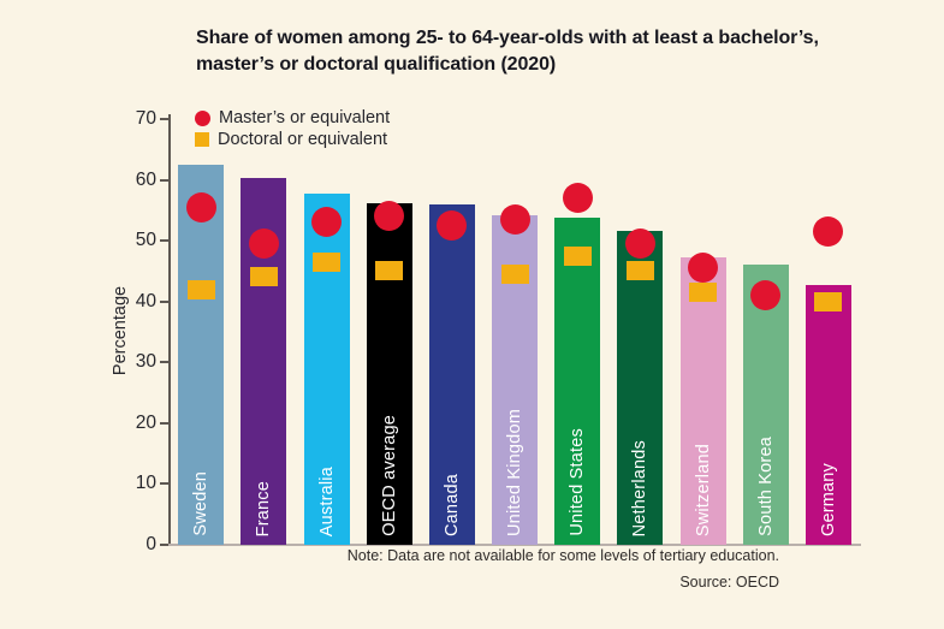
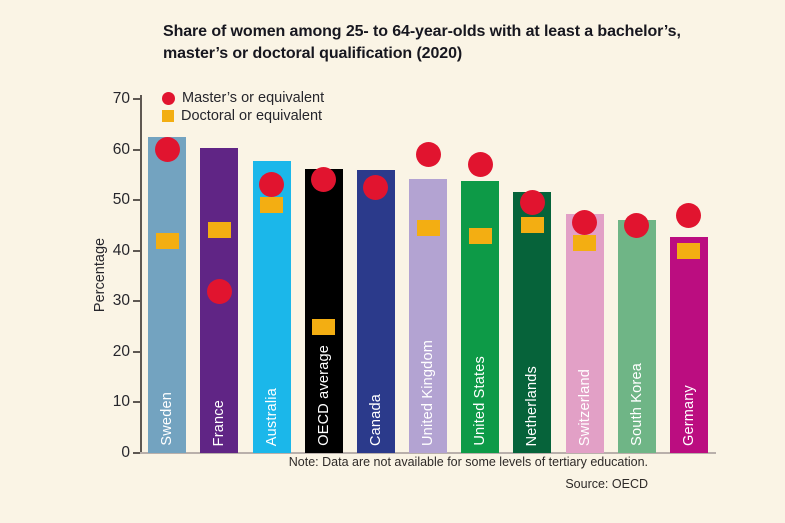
Master’s or equivalent/Sweden: 56 -> 60
Master’s or equivalent/France: 50 -> 32
Doctoral or equivalent/Australia: 46 -> 49
Doctoral or equivalent/OECD average: 45 -> 25
Master’s or equivalent/United Kingdom: 54 -> 59
Doctoral or equivalent/United States: 48 -> 43
Master’s or equivalent/South Korea: 41 -> 45
Master’s or equivalent/Germany: 52 -> 47
